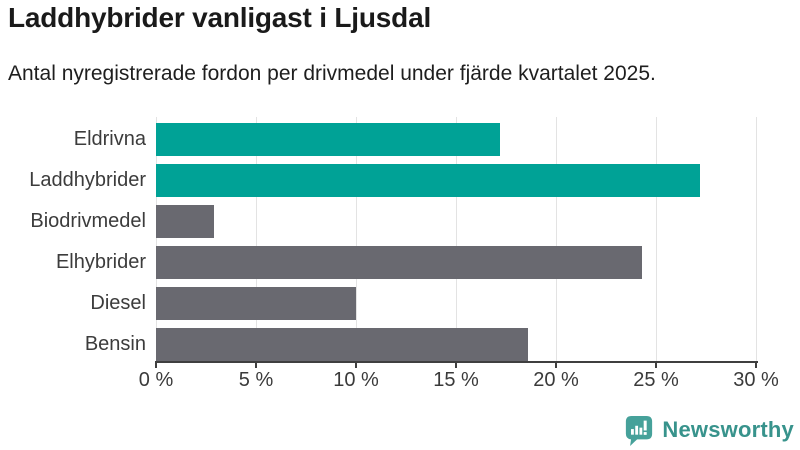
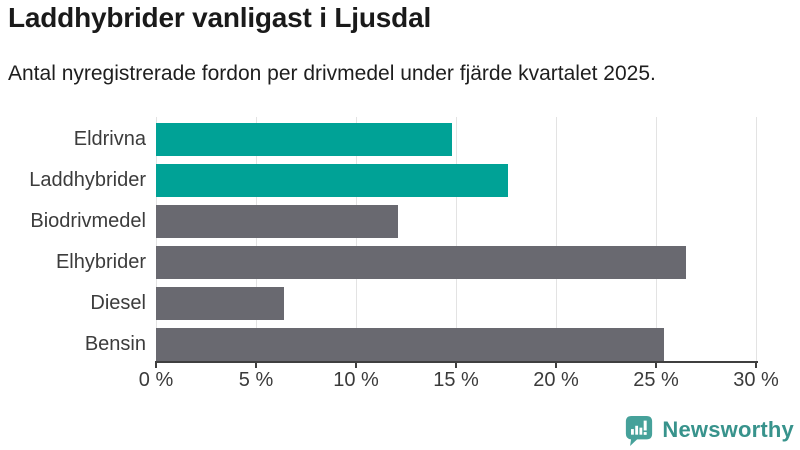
Eldrivna: 17.2% -> 14.8%
Laddhybrider: 27.2% -> 17.6%
Biodrivmedel: 2.9% -> 12.1%
Elhybrider: 24.3% -> 26.5%
Diesel: 10.0% -> 6.4%
Bensin: 18.6% -> 25.4%
